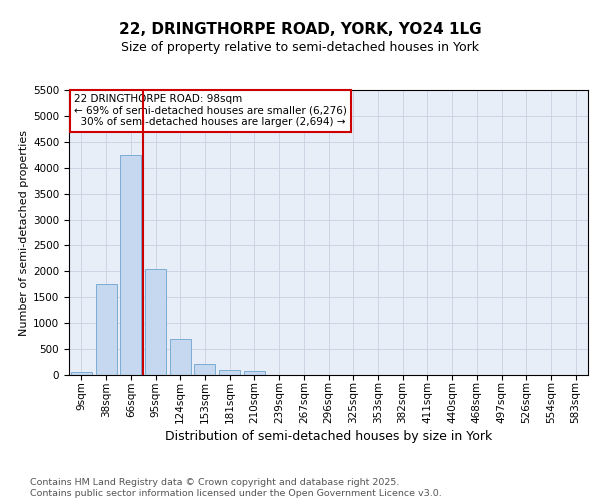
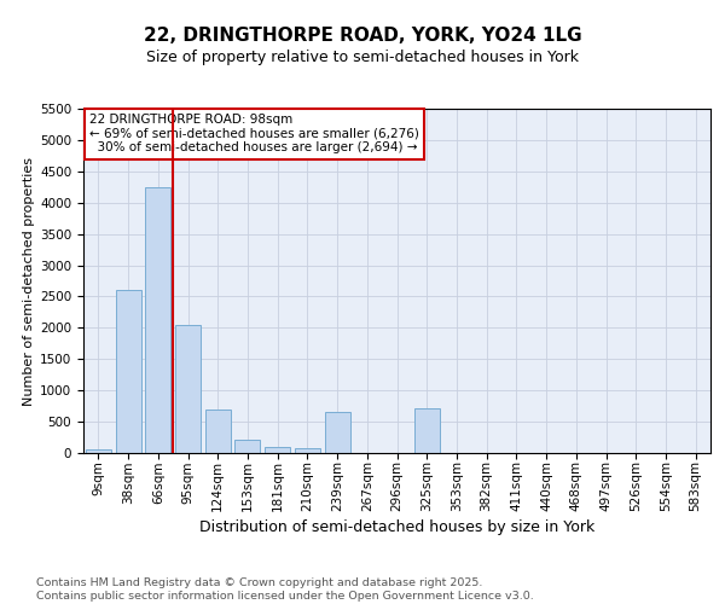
38sqm: 1750 -> 2600
239sqm: 0 -> 660
325sqm: 0 -> 720
